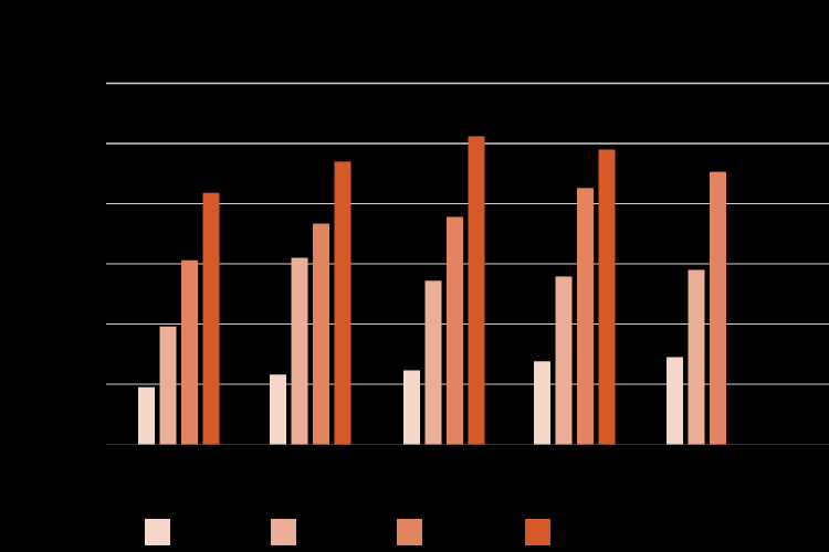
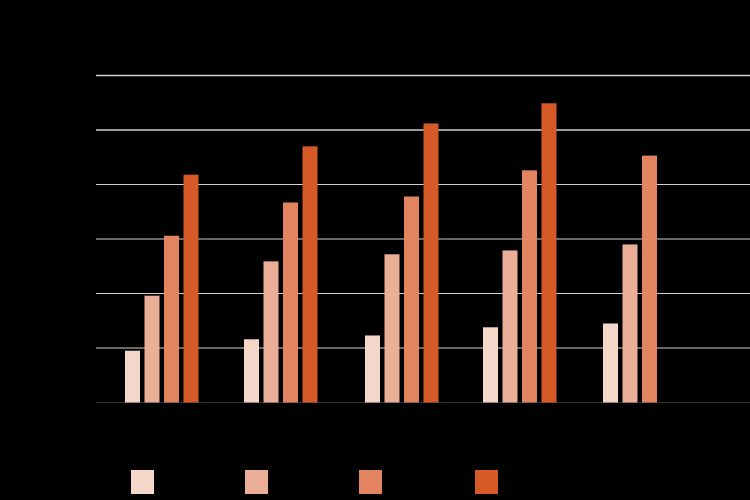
Series 2/Group 2: 31 -> 26
Series 4/Group 4: 49 -> 55
